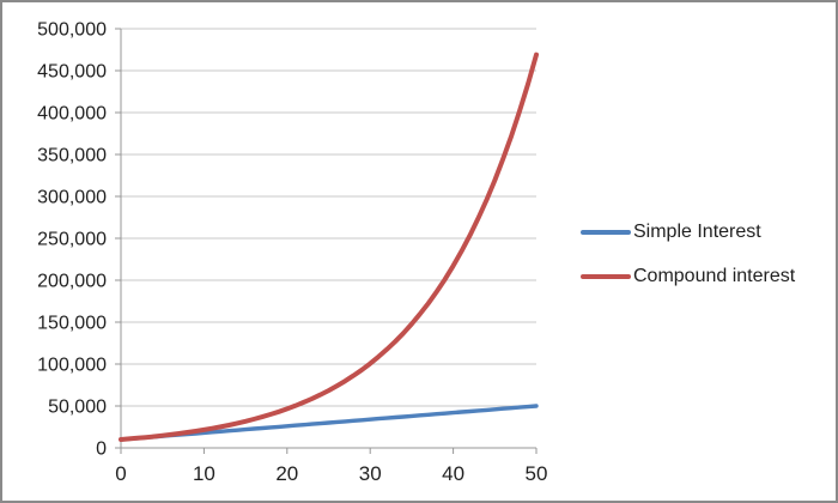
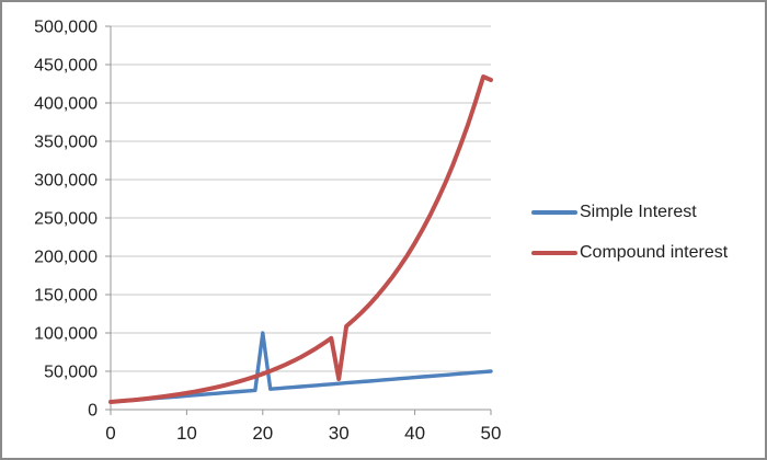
Simple Interest/20: 30000 -> 100000
Compound interest/30: 100000 -> 40000
Compound interest/50: 470000 -> 430000
